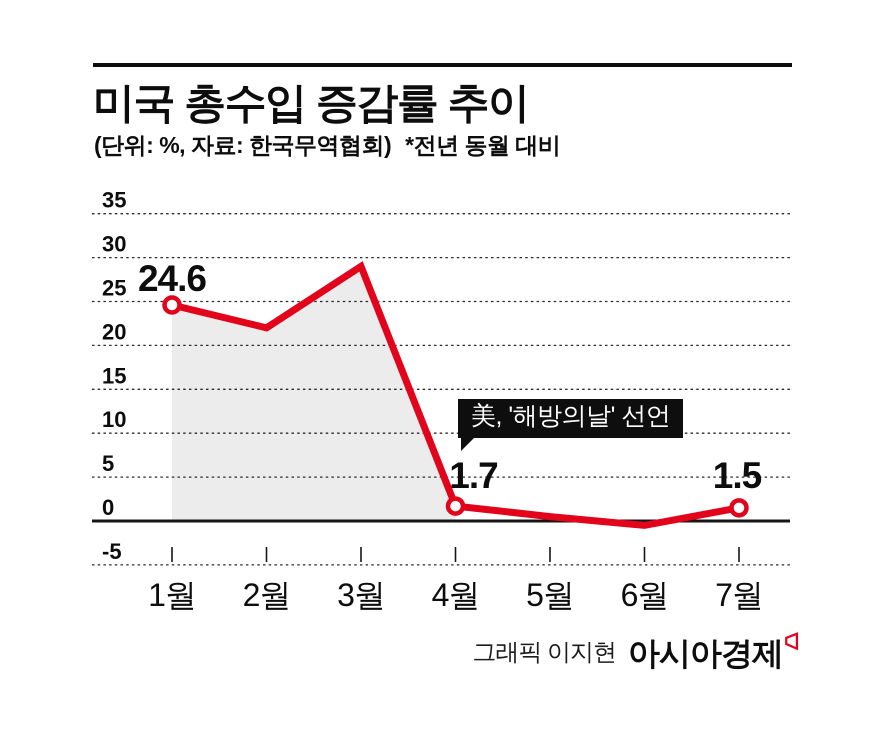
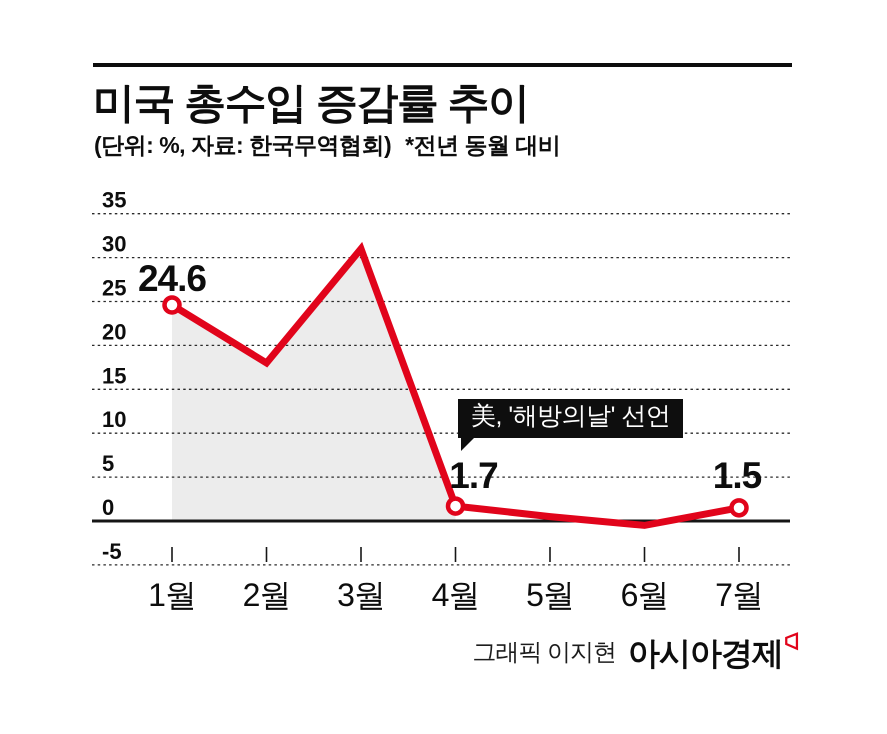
2월: 22 -> 18
3월: 29 -> 31
